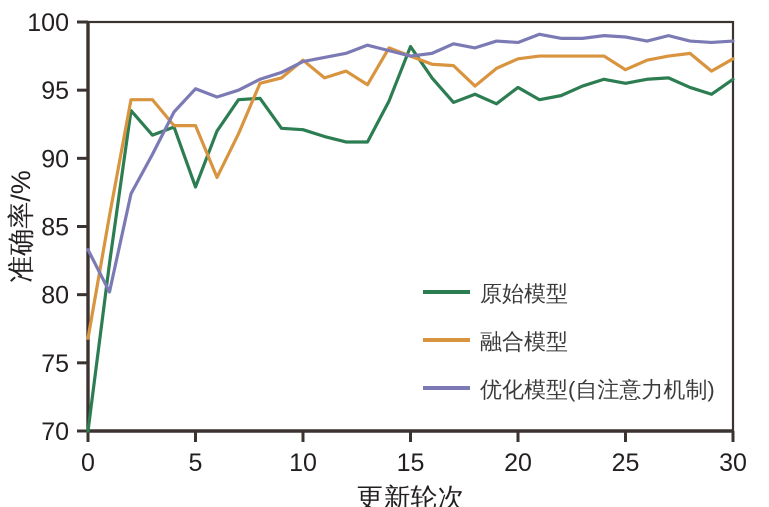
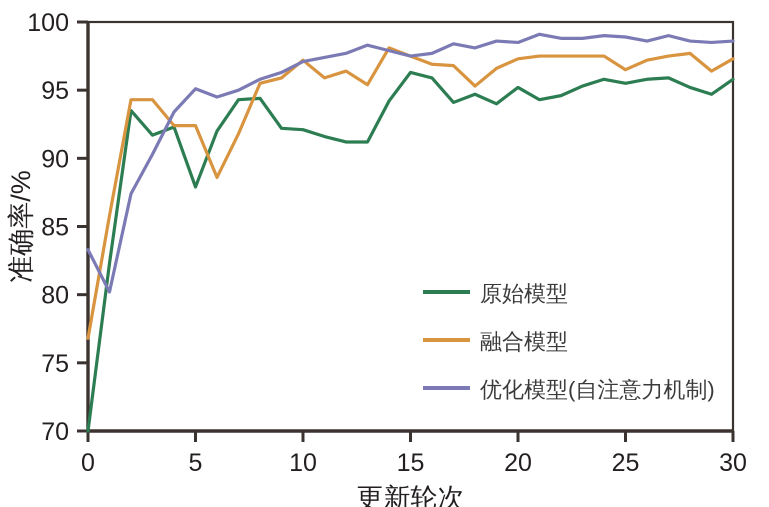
原始模型/15: 98.2 -> 96.3
